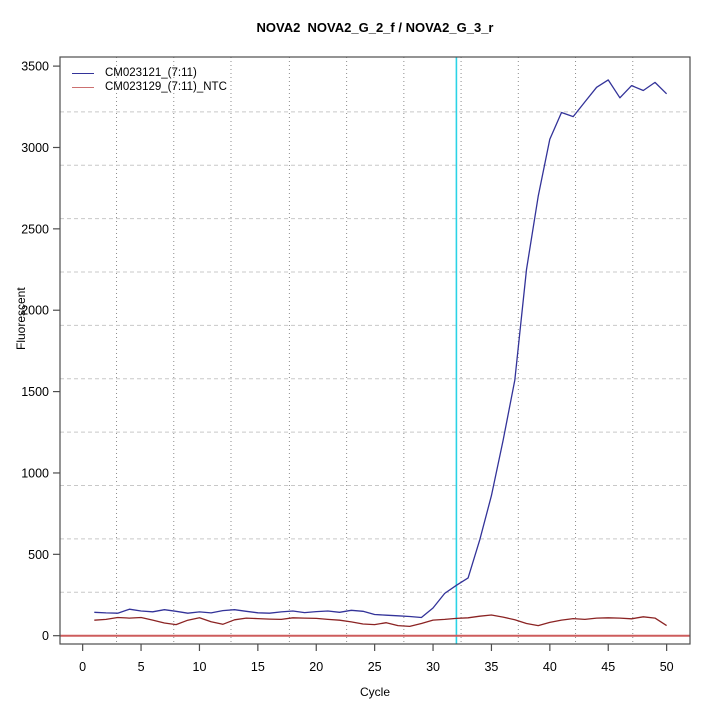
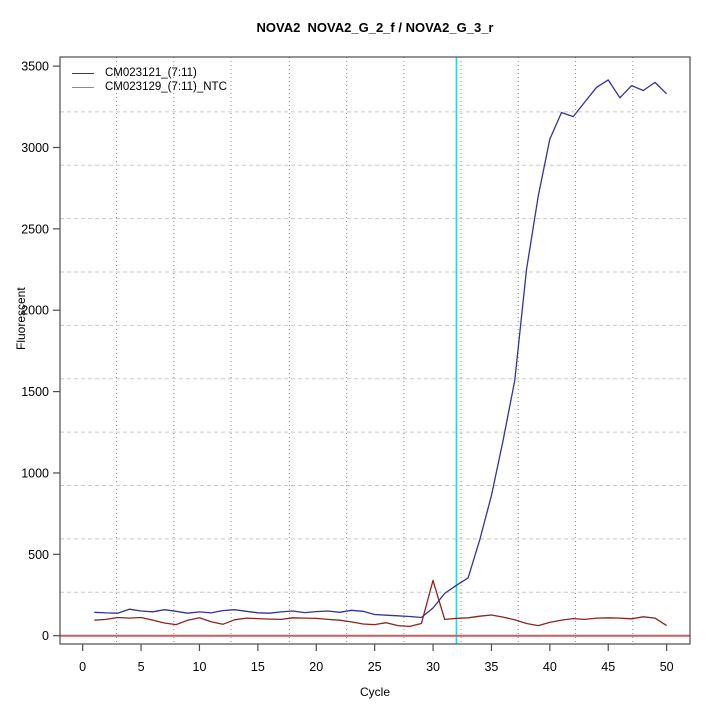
CM023129_(7:11)_NTC/30: 100 -> 340
